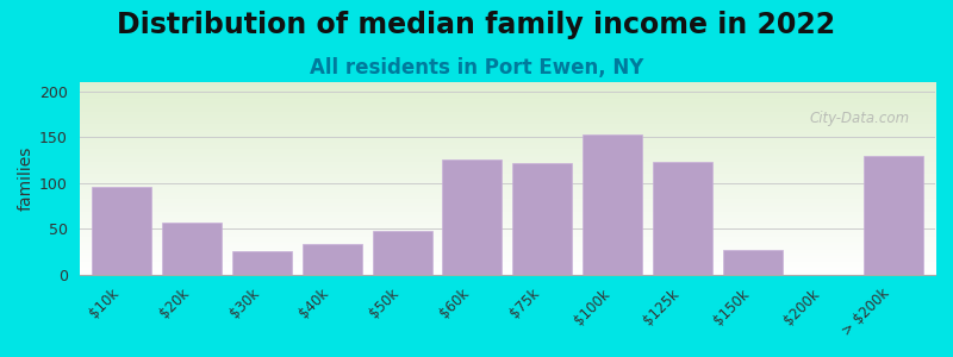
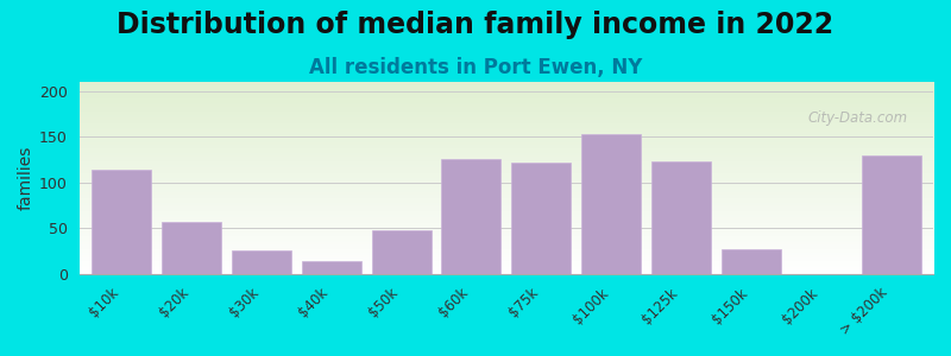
$10k: 95 -> 114
$40k: 33 -> 14
